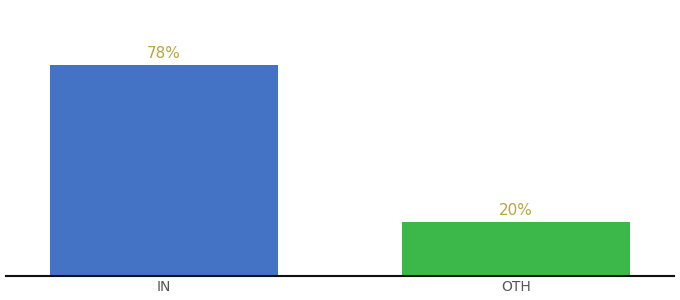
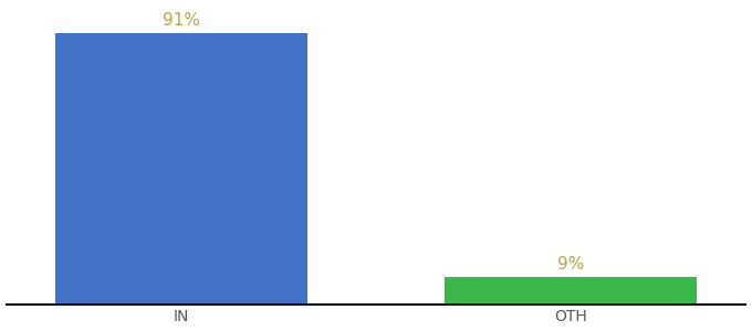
IN: 78% -> 91%
OTH: 20% -> 9%
